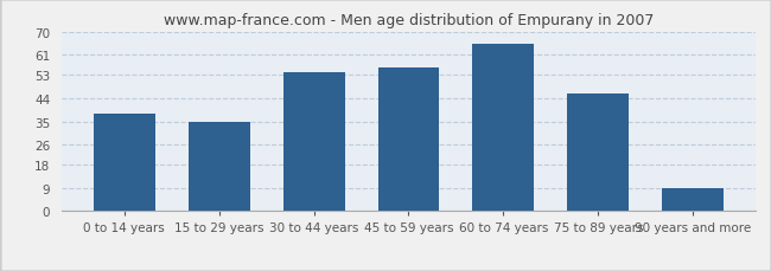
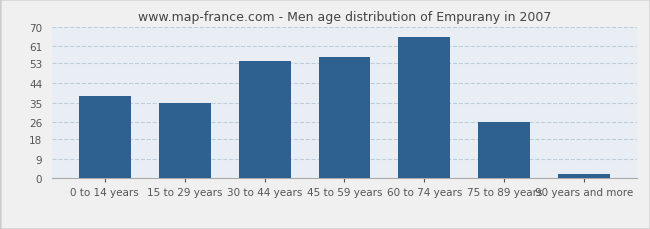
75 to 89 years: 46 -> 26
90 years and more: 9 -> 2
